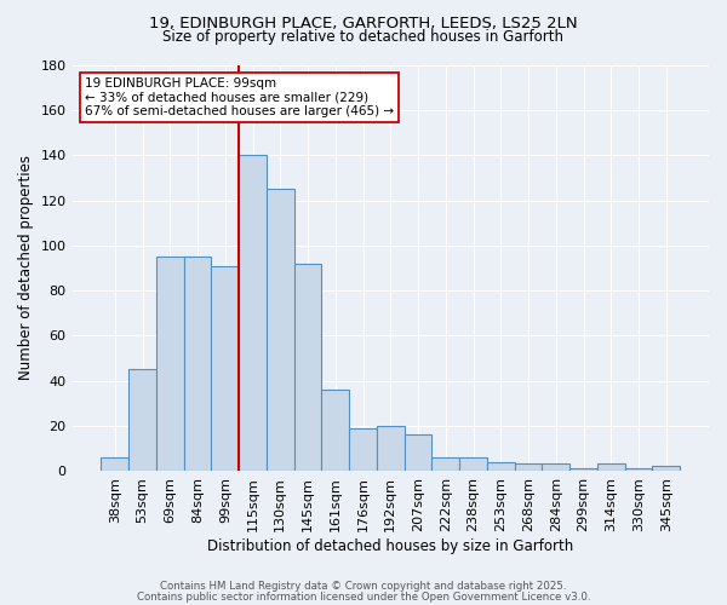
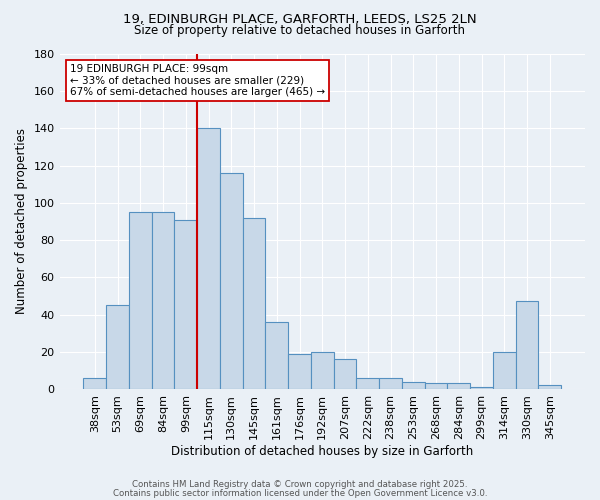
130sqm: 125 -> 116
314sqm: 3 -> 20
330sqm: 1 -> 47
